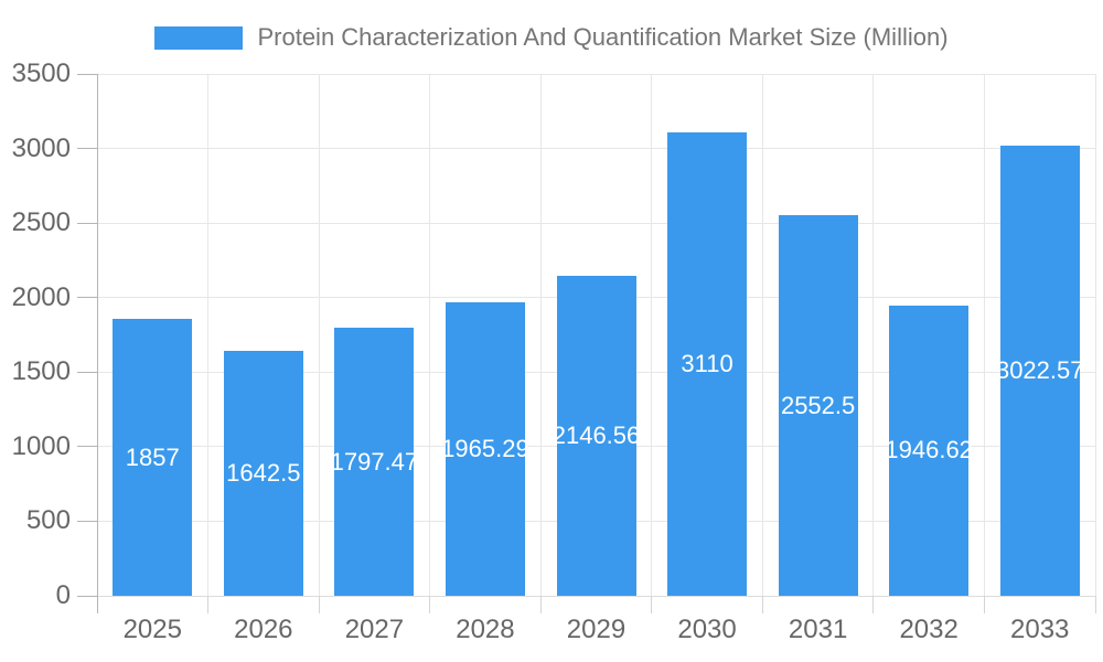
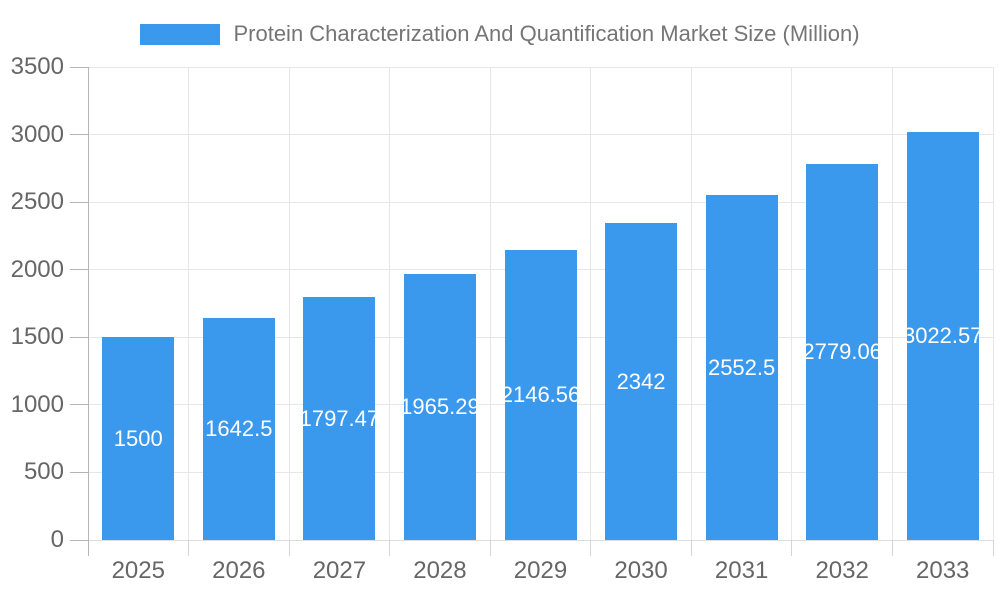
2025: 1857 -> 1500
2030: 3110 -> 2342
2032: 1946.62 -> 2779.06
